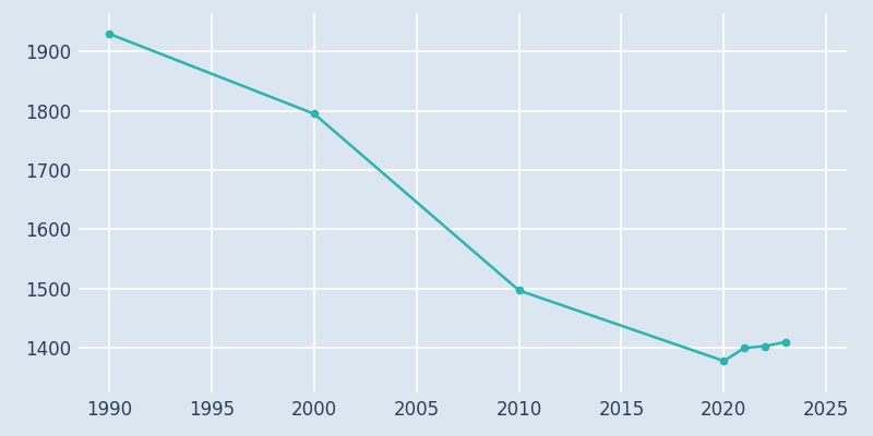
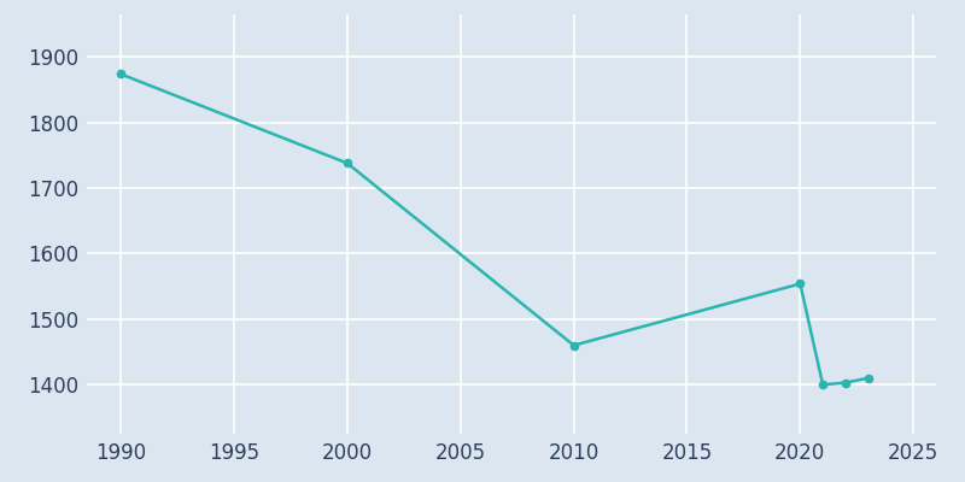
1990: 1930 -> 1874
2000: 1795 -> 1738
2010: 1497 -> 1460
2020: 1378 -> 1554
